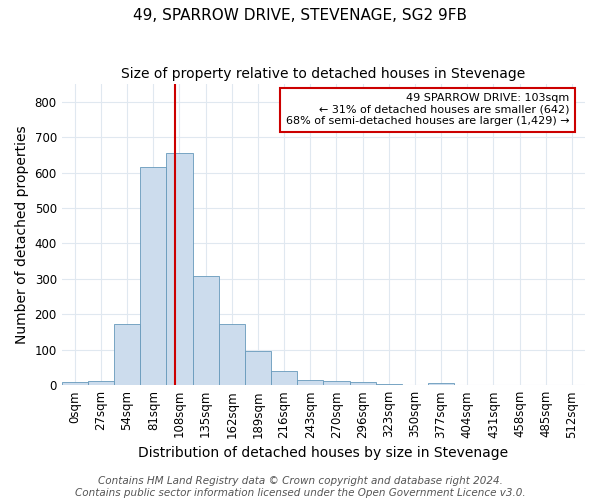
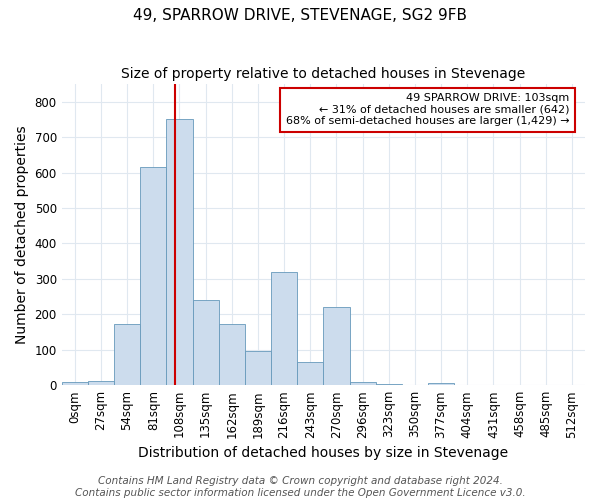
108sqm: 655 -> 750
135sqm: 307 -> 240
216sqm: 40 -> 320
243sqm: 15 -> 65
270sqm: 12 -> 220
